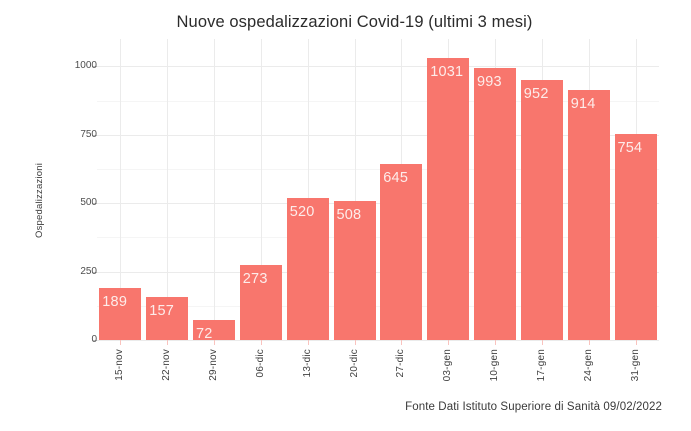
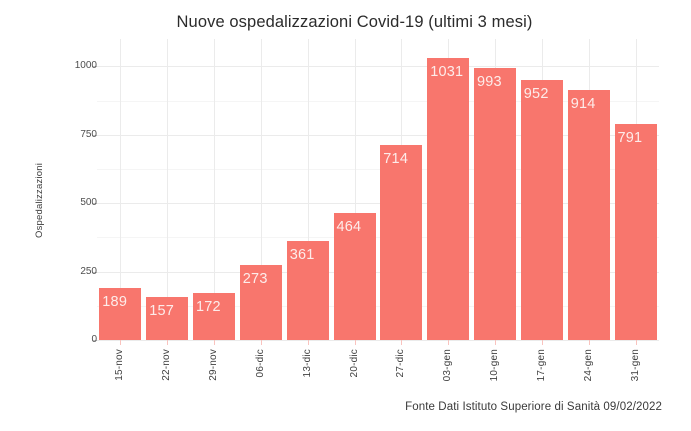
29-nov: 72 -> 172
13-dic: 520 -> 361
20-dic: 508 -> 464
27-dic: 645 -> 714
31-gen: 754 -> 791
